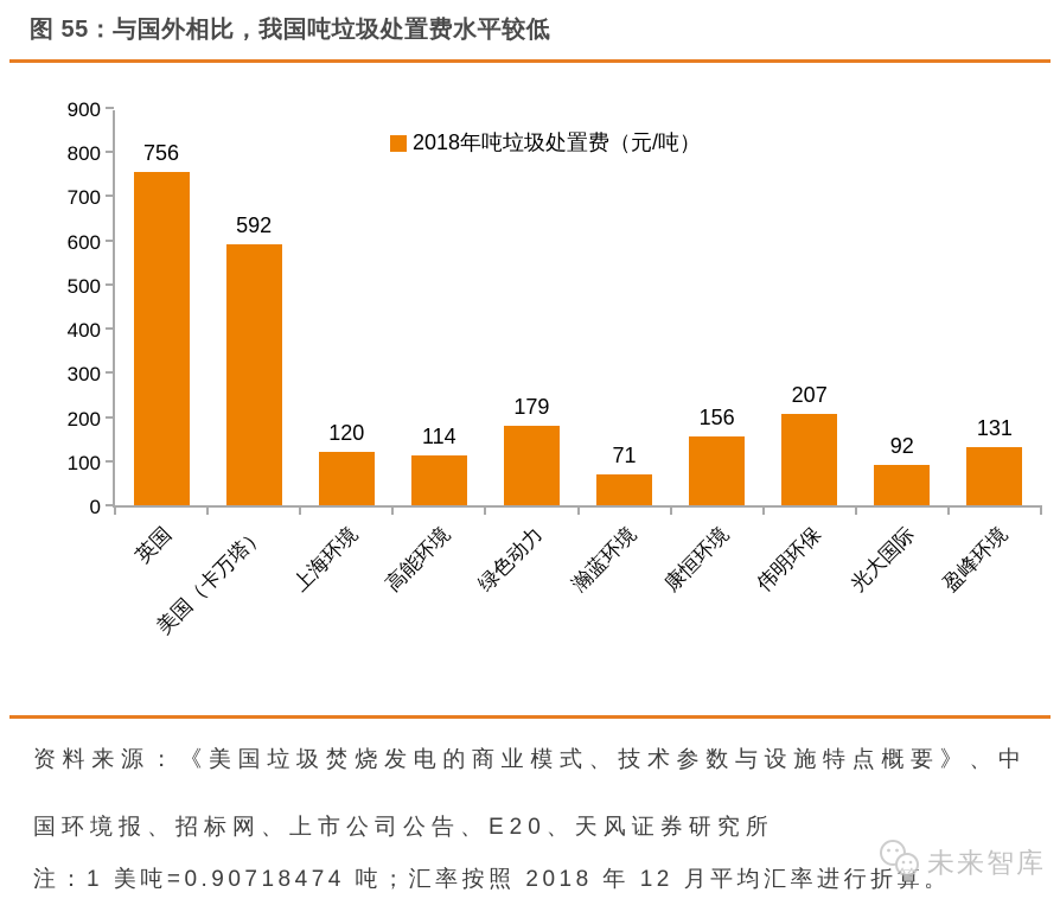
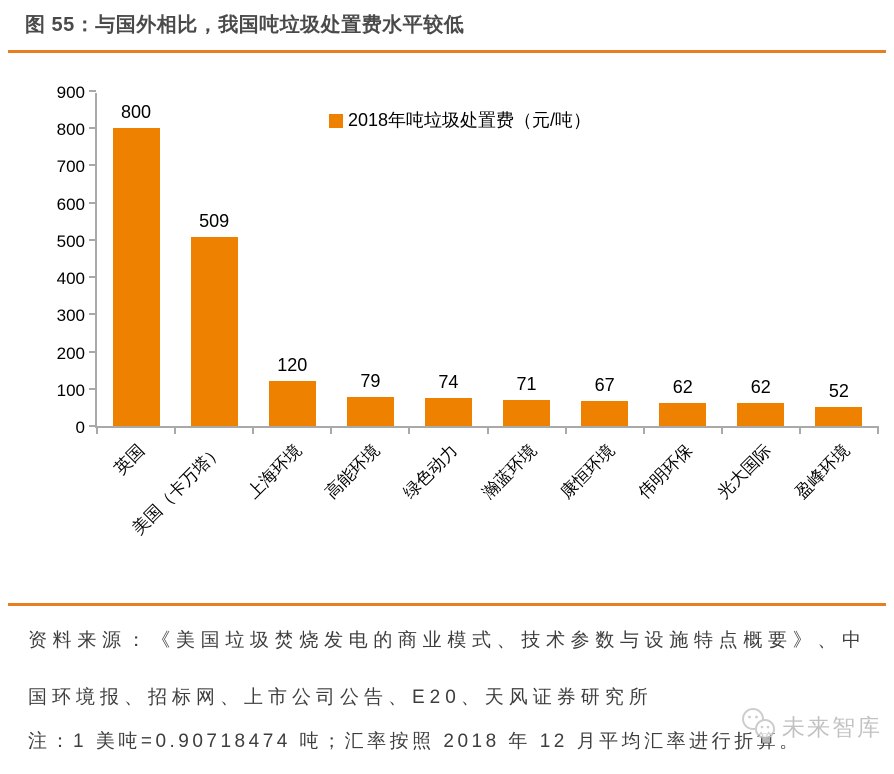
英国: 756 -> 800
美国（卡万塔）: 592 -> 509
高能环境: 114 -> 79
绿色动力: 179 -> 74
康恒环境: 156 -> 67
伟明环保: 207 -> 62
光大国际: 92 -> 62
盈峰环境: 131 -> 52
